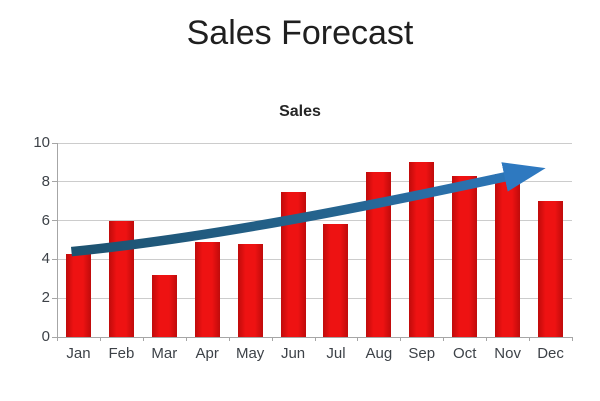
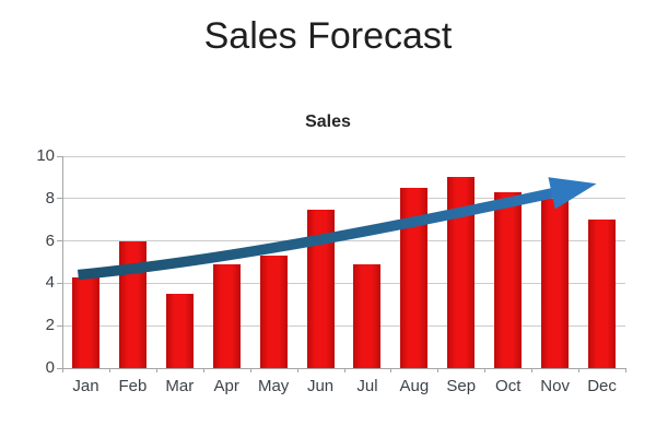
Mar: 3.2 -> 3.5
May: 4.8 -> 5.3
Jul: 5.8 -> 4.9
Nov: 8.4 -> 8.0
